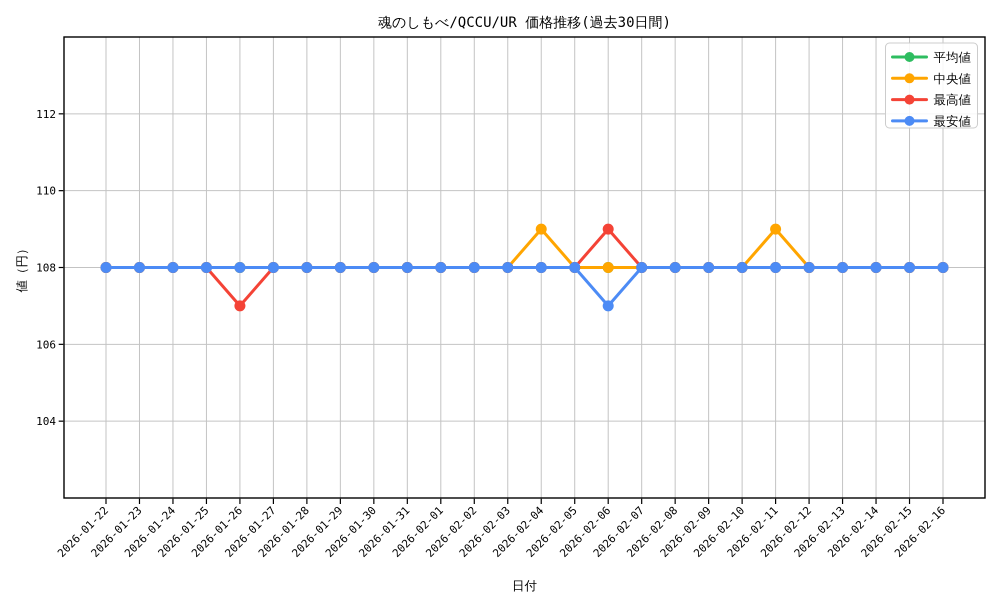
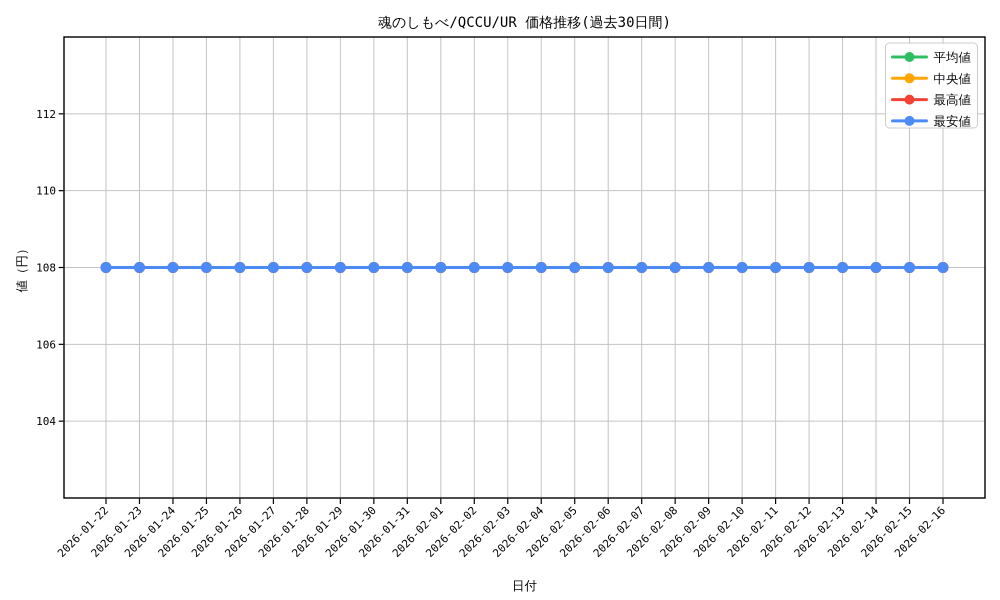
最高値/2026-01-26: 107 -> 108
中央値/2026-02-04: 109 -> 108
最高値/2026-02-06: 109 -> 108
最安値/2026-02-06: 107 -> 108
中央値/2026-02-11: 109 -> 108
